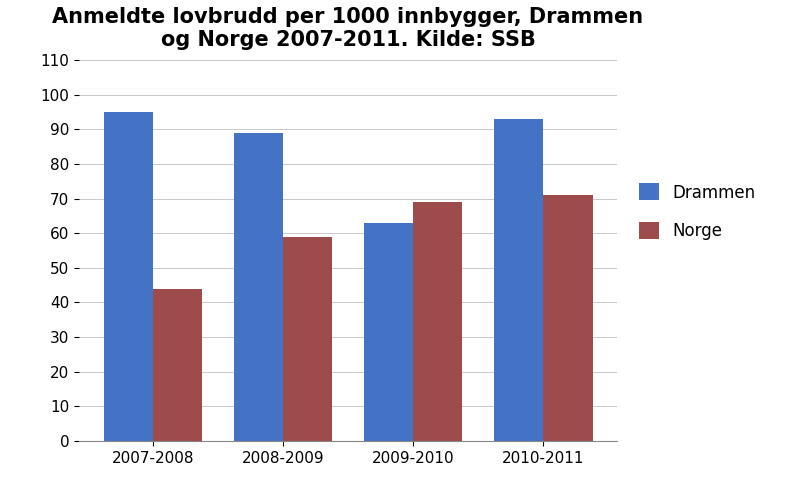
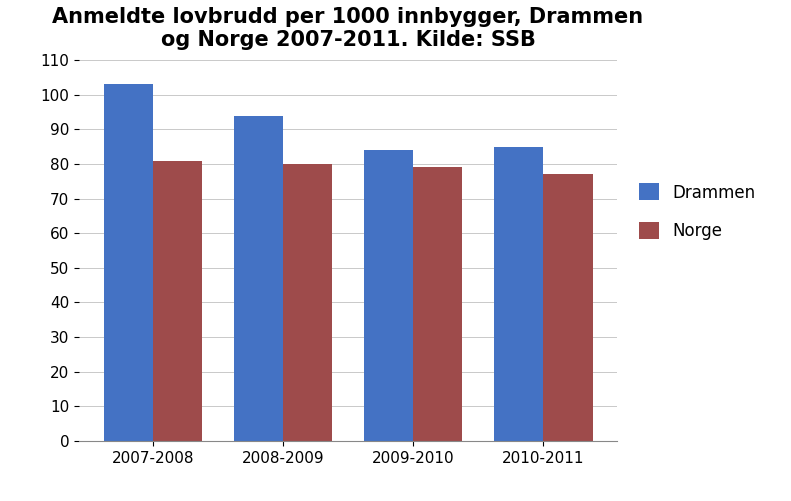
Drammen/2007-2008: 95 -> 103
Norge/2007-2008: 44 -> 81
Drammen/2008-2009: 89 -> 94
Norge/2008-2009: 59 -> 80
Drammen/2009-2010: 63 -> 84
Norge/2009-2010: 69 -> 79
Drammen/2010-2011: 93 -> 85
Norge/2010-2011: 71 -> 77
